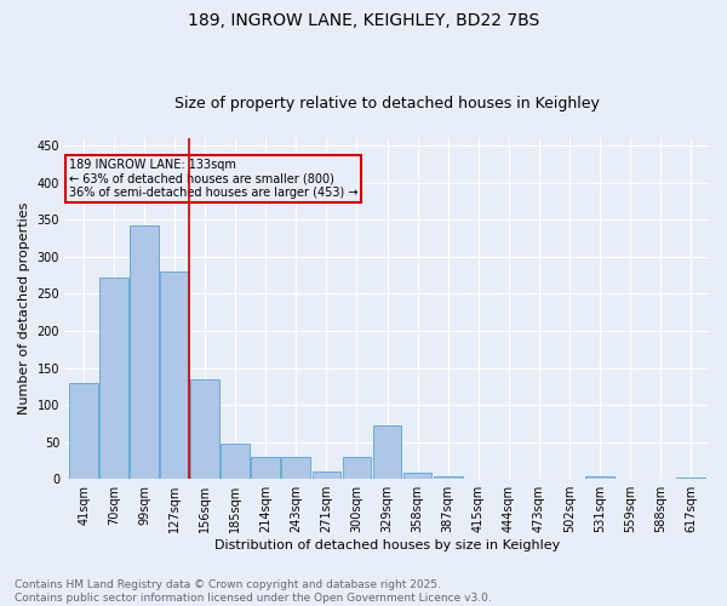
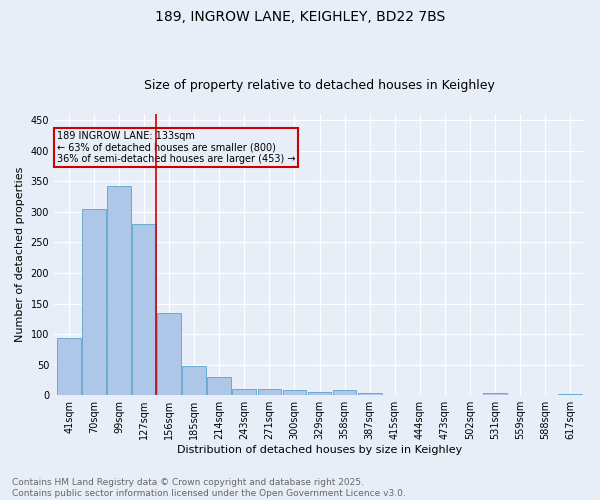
41sqm: 130 -> 93
70sqm: 272 -> 305
243sqm: 30 -> 10
300sqm: 30 -> 8
329sqm: 72 -> 5
